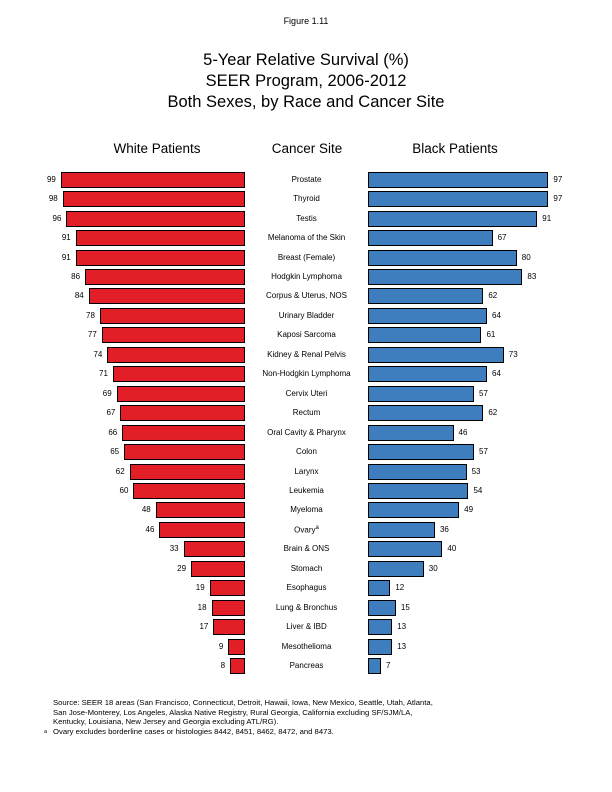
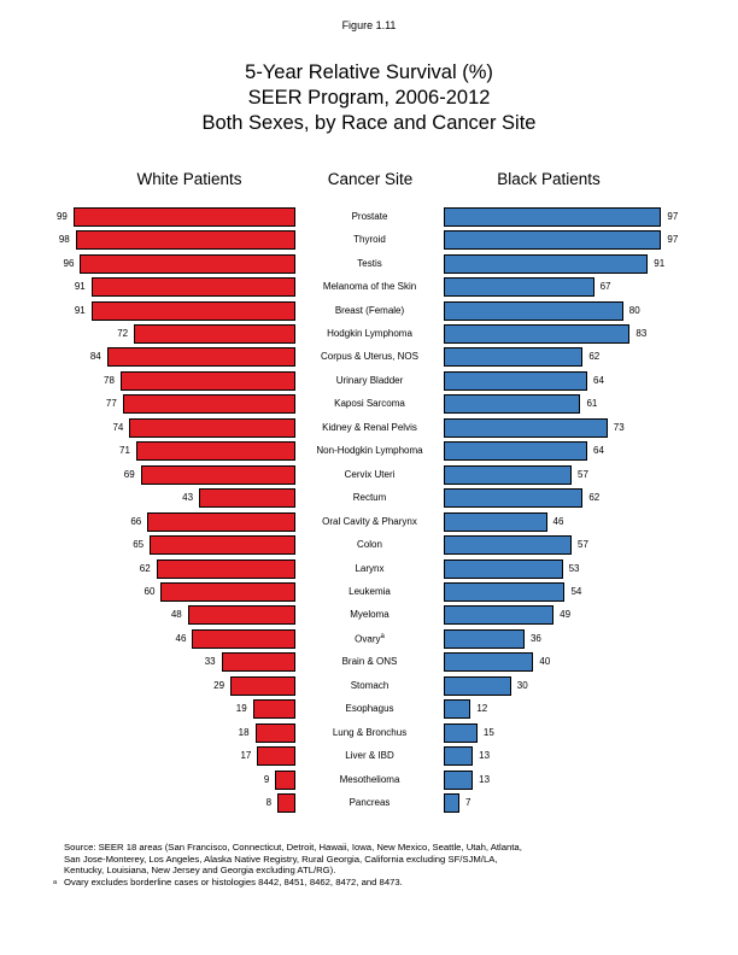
White Patients/Hodgkin Lymphoma: 86 -> 72
White Patients/Rectum: 67 -> 43
